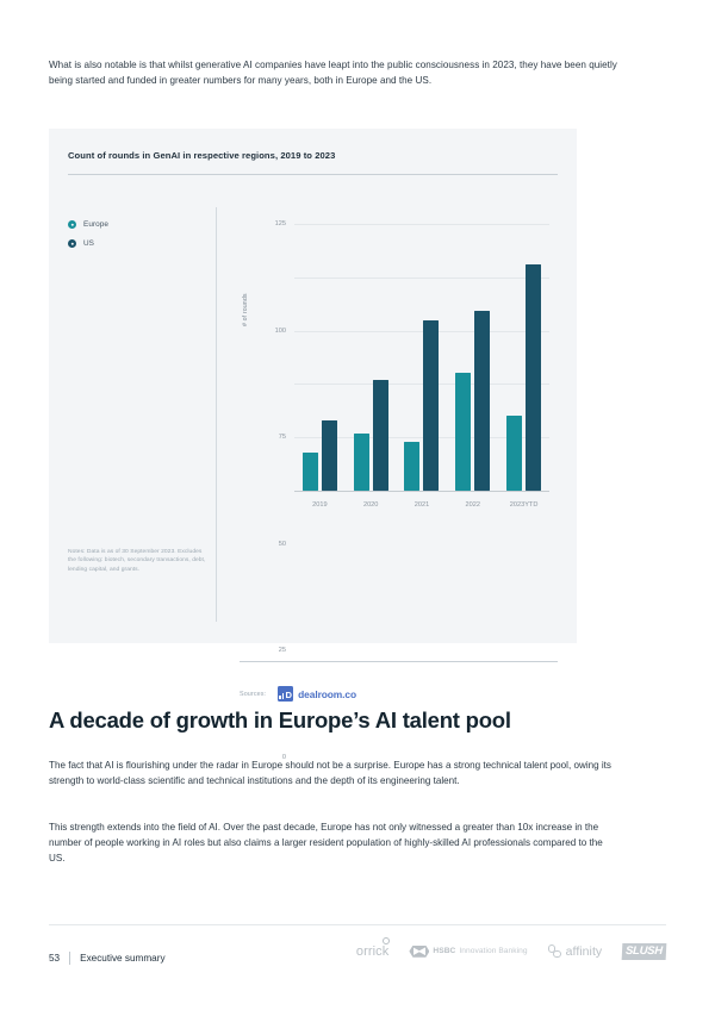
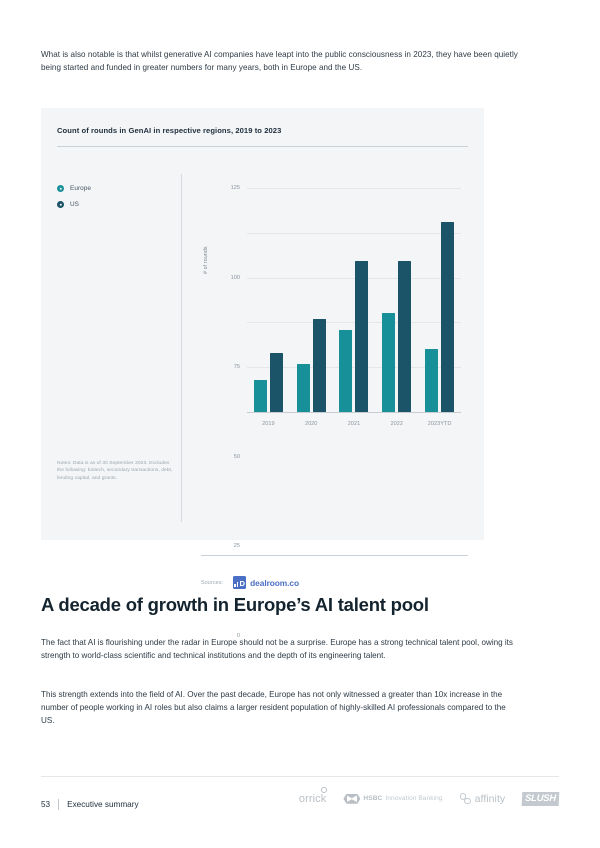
Europe/2021: 23 -> 46
US/2021: 80 -> 84
